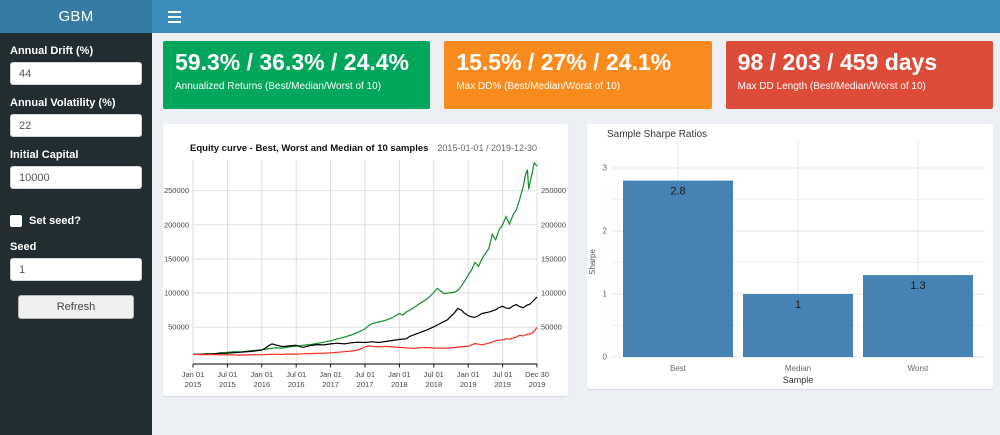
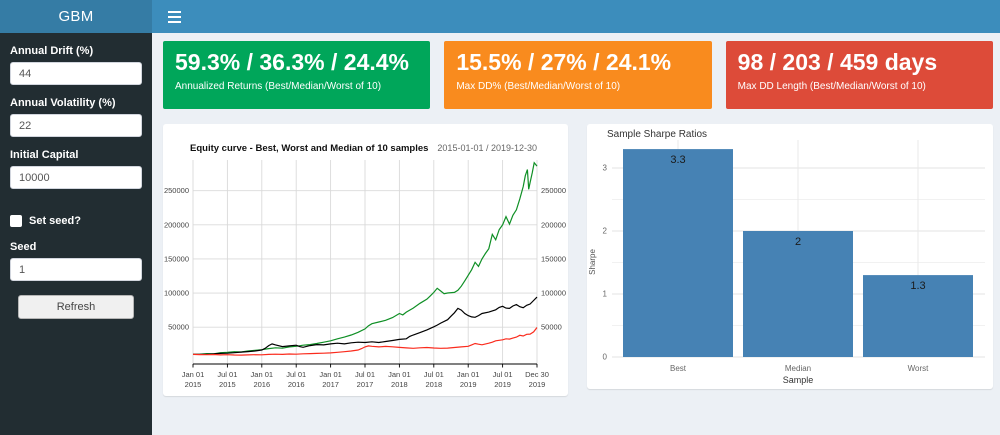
Sample Sharpe Ratios/Best: 2.8 -> 3.3
Sample Sharpe Ratios/Median: 1 -> 2
